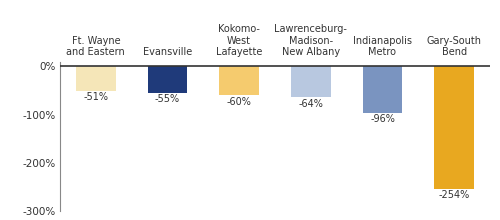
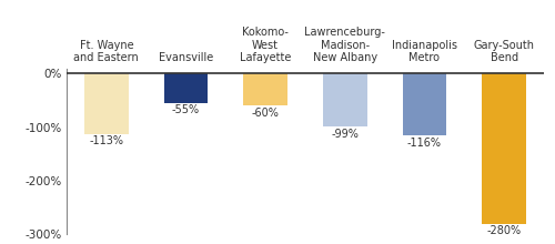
Ft. Wayne and Eastern: -51% -> -113%
Lawrenceburg- Madison- New Albany: -64% -> -99%
Indianapolis Metro: -96% -> -116%
Gary-South Bend: -254% -> -280%
